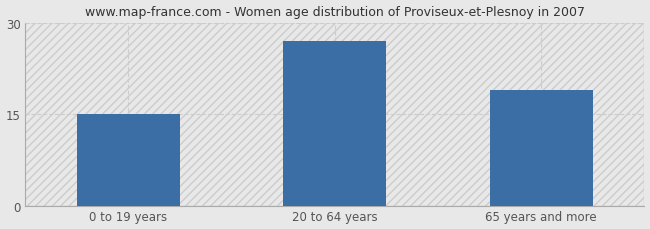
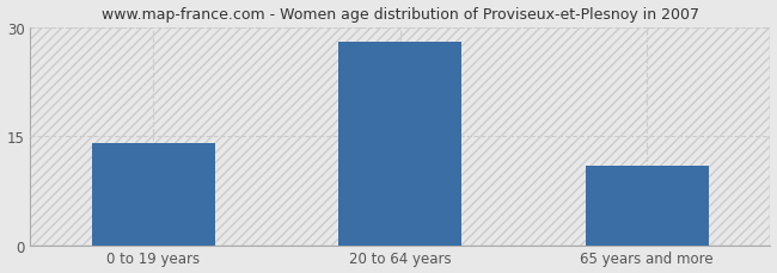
0 to 19 years: 15 -> 14
20 to 64 years: 27 -> 28
65 years and more: 19 -> 11
